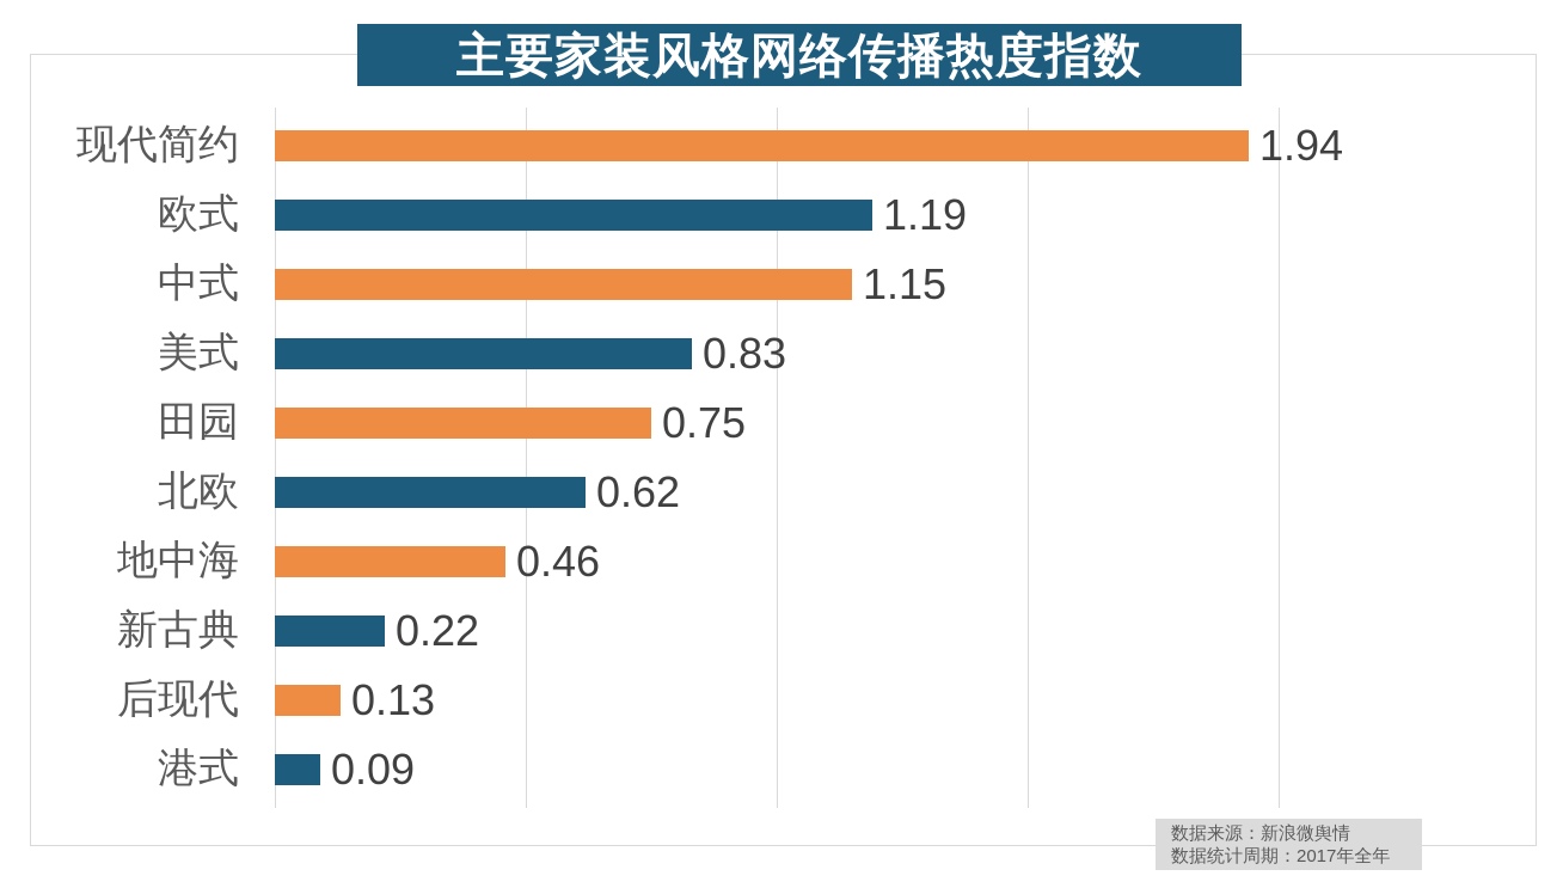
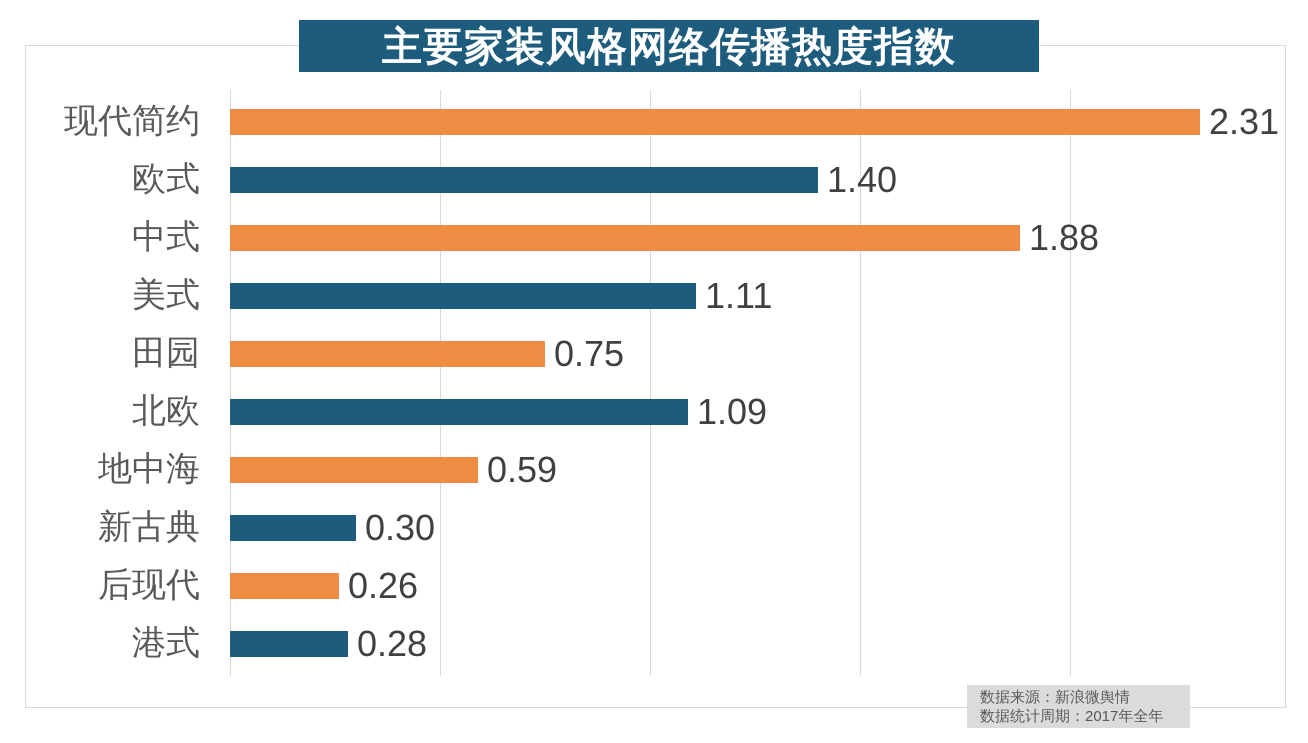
现代简约: 1.94 -> 2.31
欧式: 1.19 -> 1.40
中式: 1.15 -> 1.88
美式: 0.83 -> 1.11
北欧: 0.62 -> 1.09
地中海: 0.46 -> 0.59
新古典: 0.22 -> 0.30
后现代: 0.13 -> 0.26
港式: 0.09 -> 0.28
